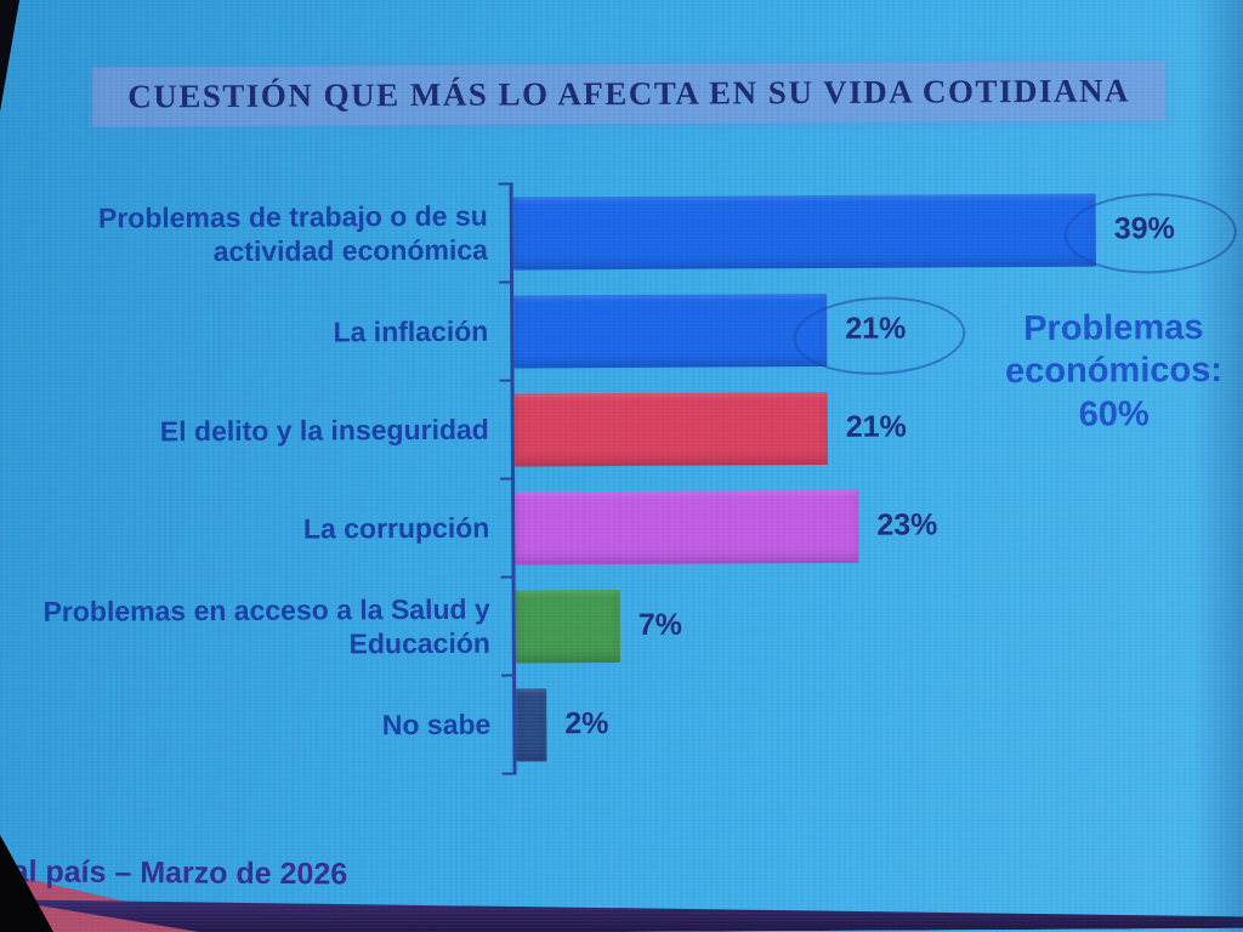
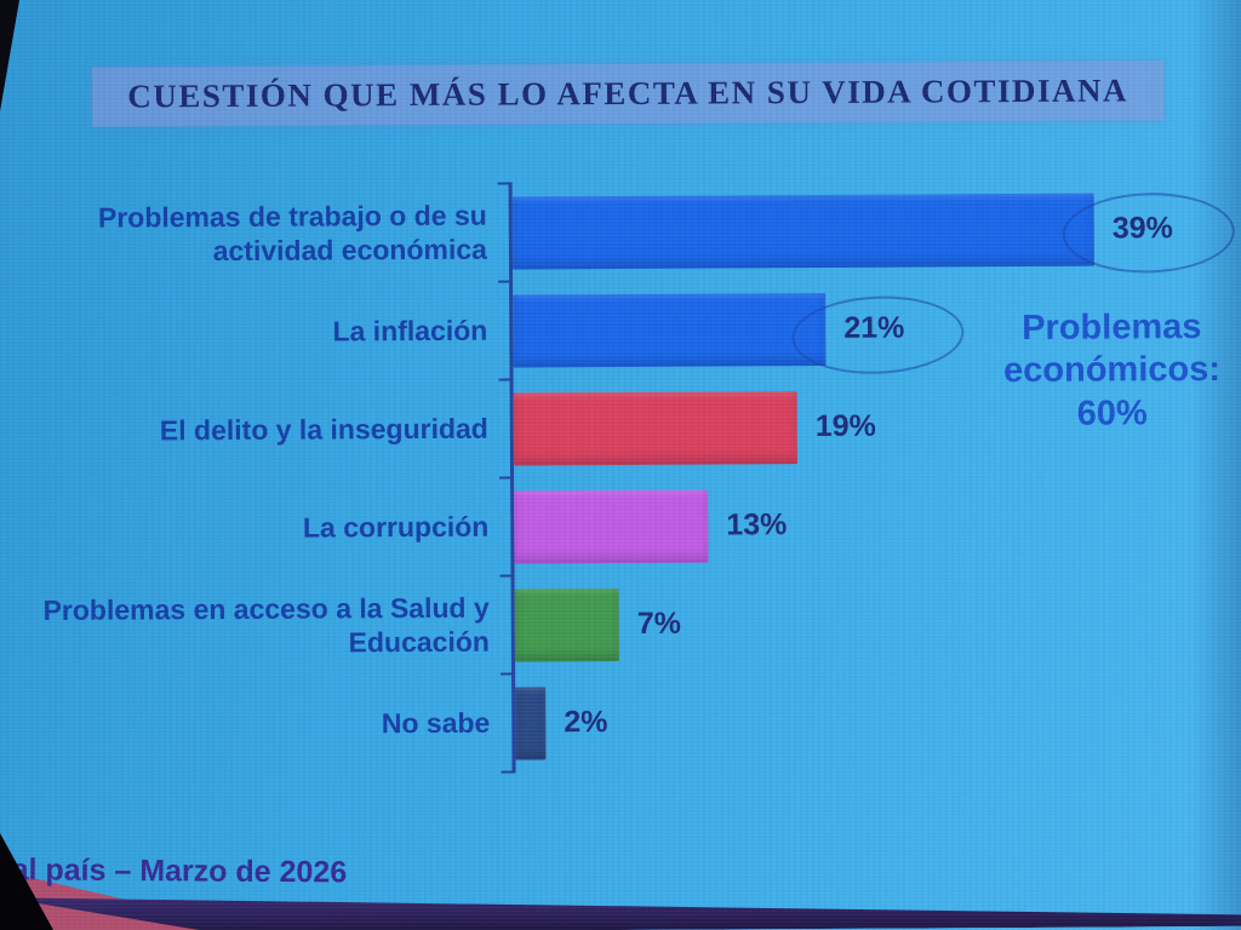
El delito y la inseguridad: 21% -> 19%
La corrupción: 23% -> 13%
